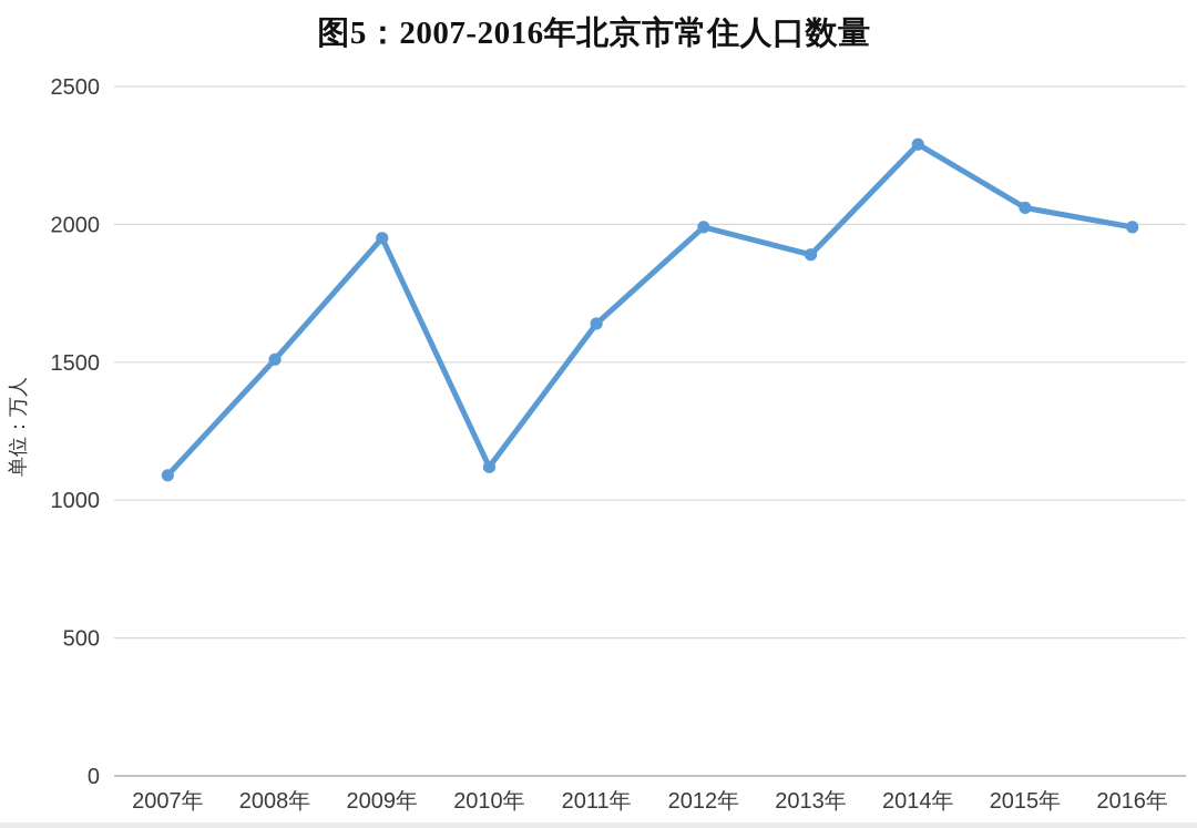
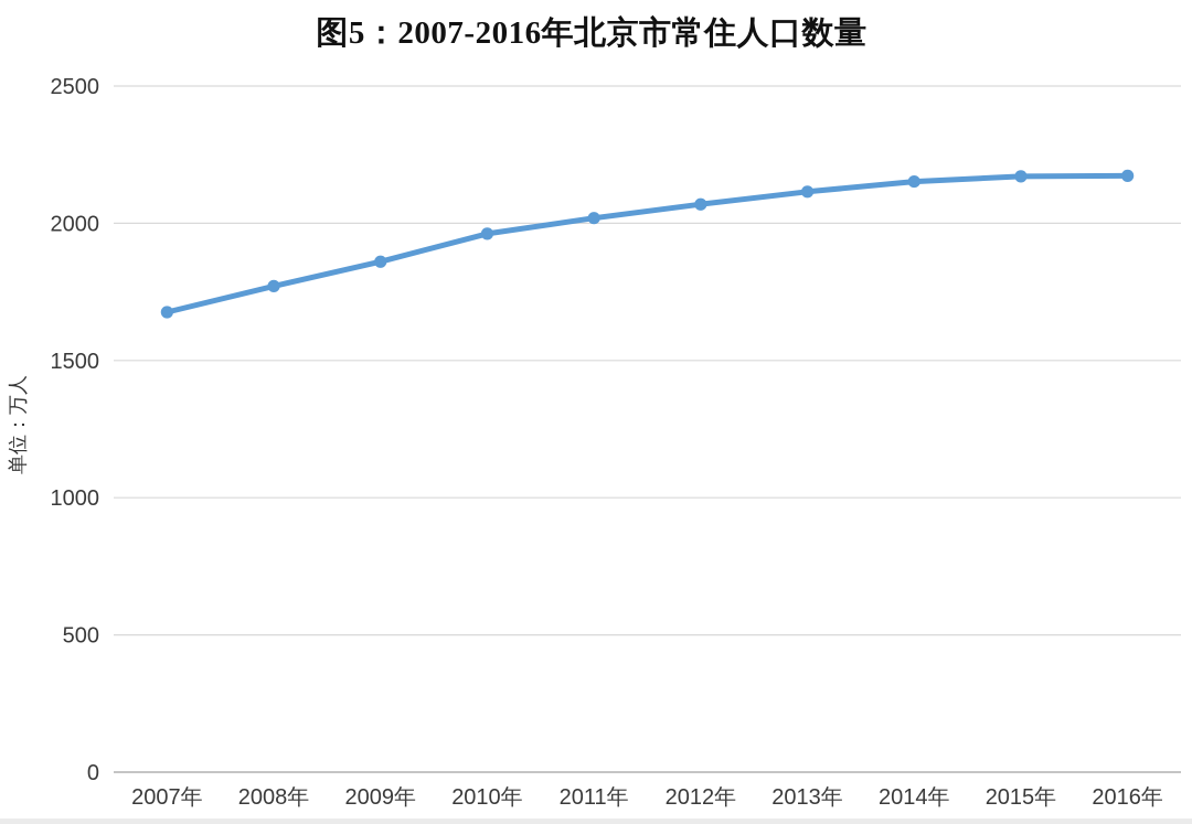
2007年: 1090 -> 1680
2008年: 1510 -> 1770
2009年: 1950 -> 1860
2010年: 1120 -> 1960
2011年: 1640 -> 2020
2012年: 1990 -> 2070
2013年: 1890 -> 2120
2014年: 2290 -> 2150
2015年: 2060 -> 2170
2016年: 1990 -> 2170
